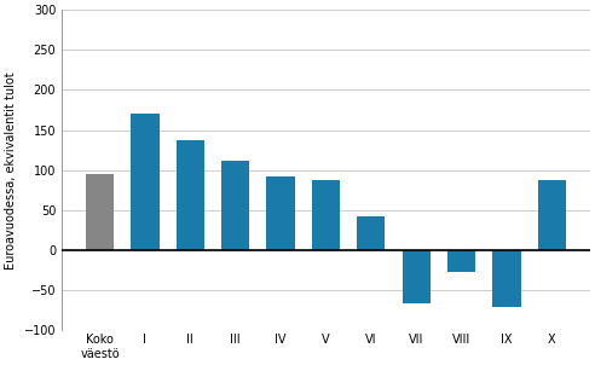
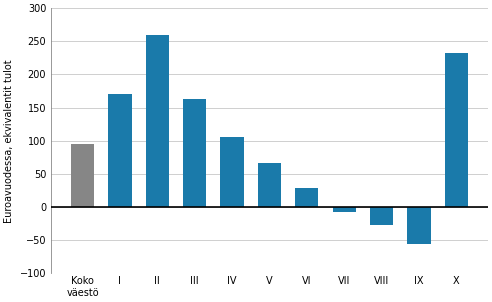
II: 138 -> 260
III: 112 -> 163
IV: 92 -> 106
V: 88 -> 67
VI: 42 -> 29
VII: -66 -> -7
IX: -70 -> -55
X: 88 -> 232
